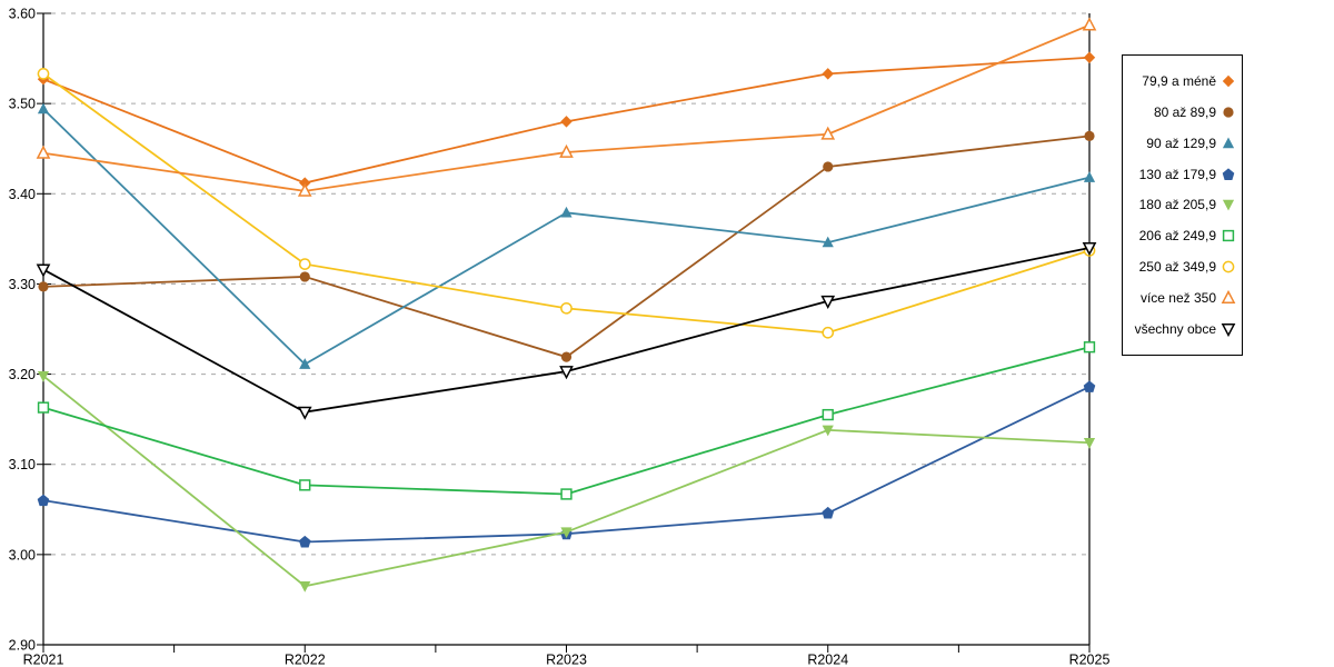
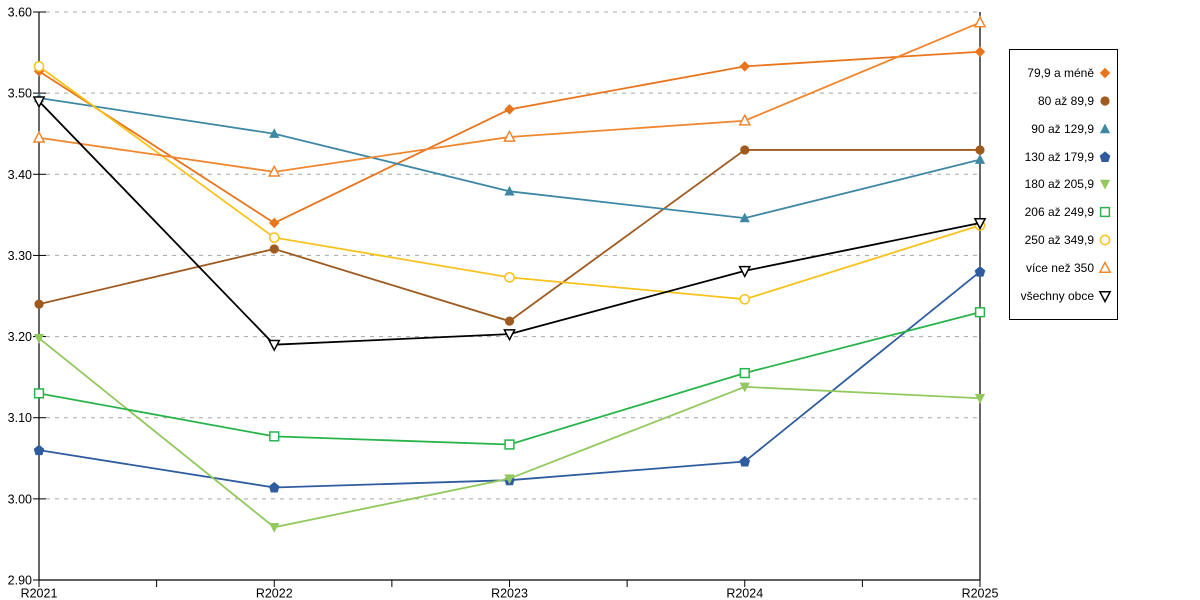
80 až 89,9/R2021: 3.30 -> 3.24
206 až 249,9/R2021: 3.16 -> 3.13
všechny obce/R2021: 3.32 -> 3.49
79,9 a méně/R2022: 3.41 -> 3.34
90 až 129,9/R2022: 3.21 -> 3.45
všechny obce/R2022: 3.16 -> 3.19
80 až 89,9/R2025: 3.46 -> 3.43
130 až 179,9/R2025: 3.19 -> 3.28
